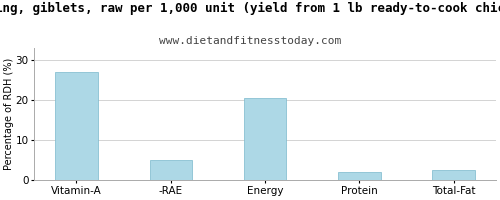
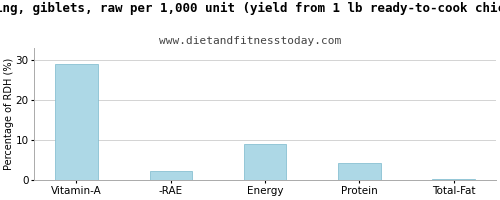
Vitamin-A: 27.0 -> 29.0
-RAE: 5.0 -> 2.2
Energy: 20.5 -> 9.0
Protein: 2.0 -> 4.3
Total-Fat: 2.5 -> 0.2
